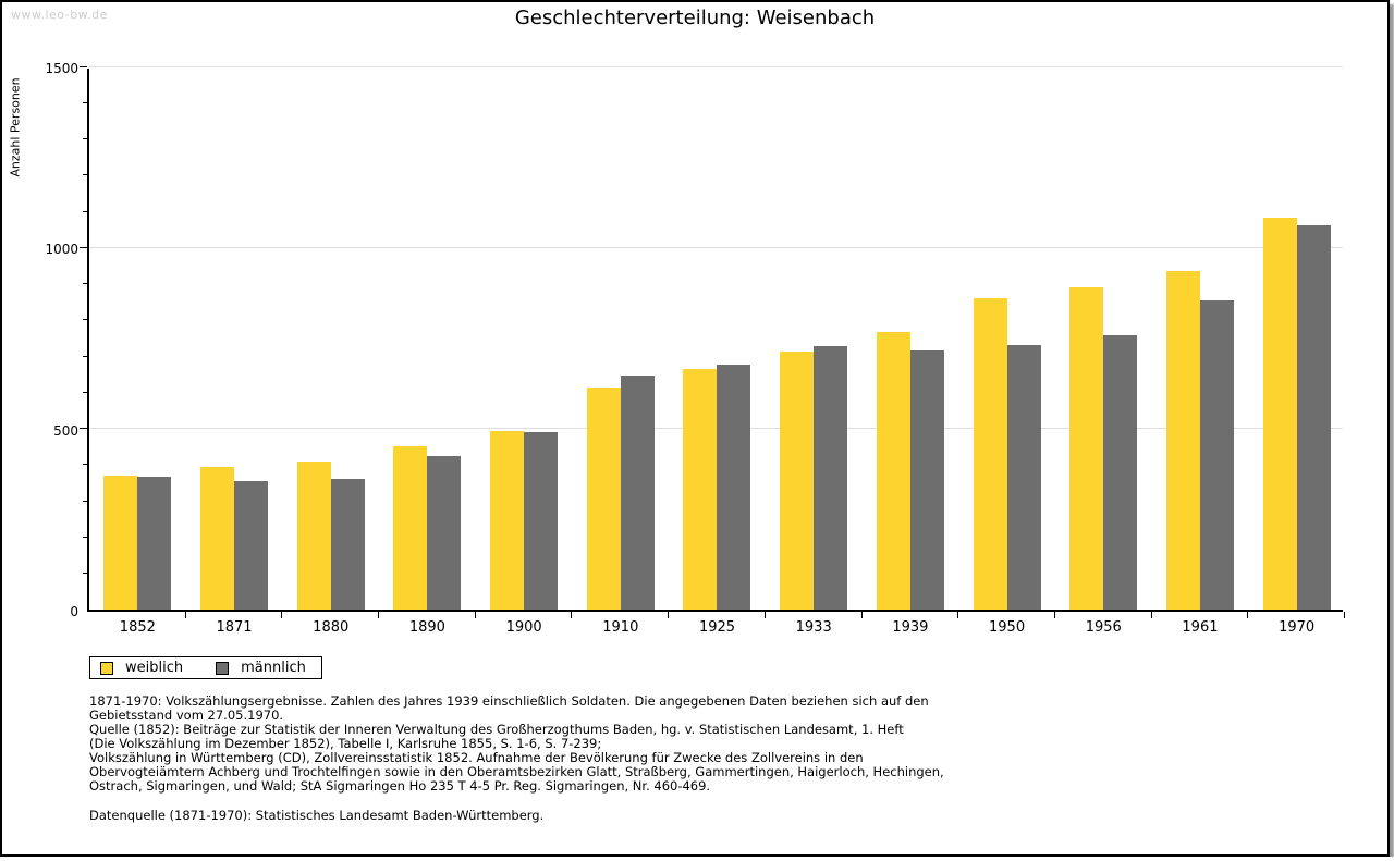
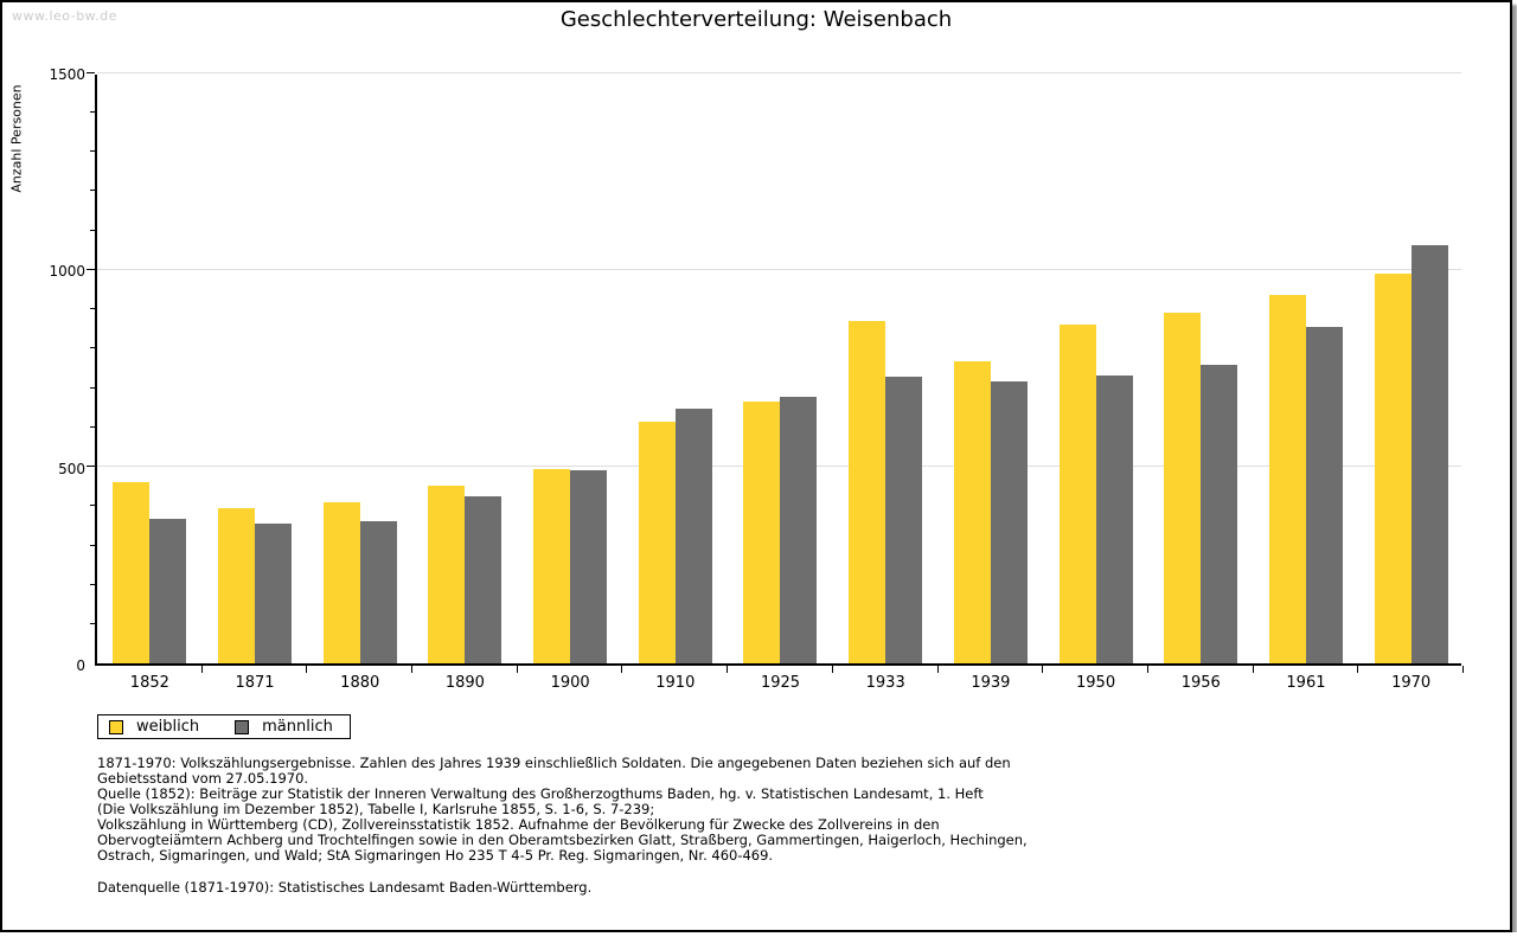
weiblich/1852: 370 -> 460
weiblich/1933: 710 -> 870
weiblich/1970: 1080 -> 990
